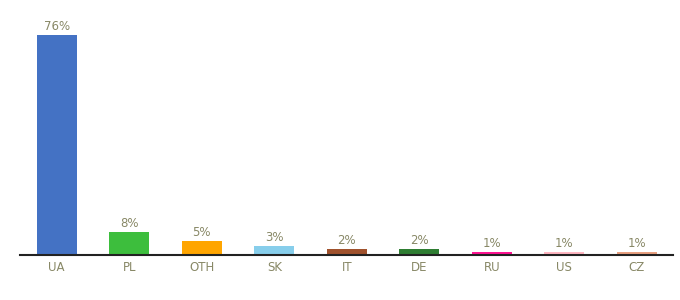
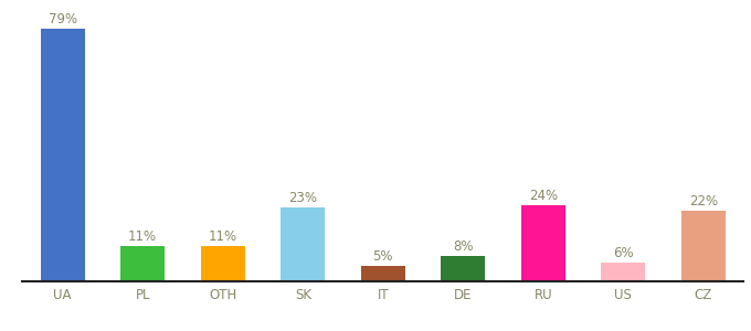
UA: 76% -> 79%
PL: 8% -> 11%
OTH: 5% -> 11%
SK: 3% -> 23%
IT: 2% -> 5%
DE: 2% -> 8%
RU: 1% -> 24%
US: 1% -> 6%
CZ: 1% -> 22%
